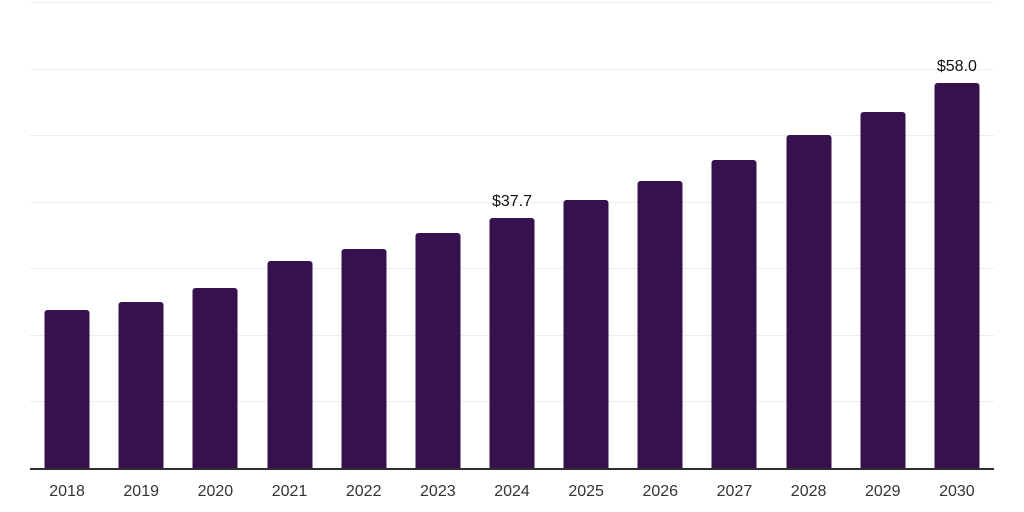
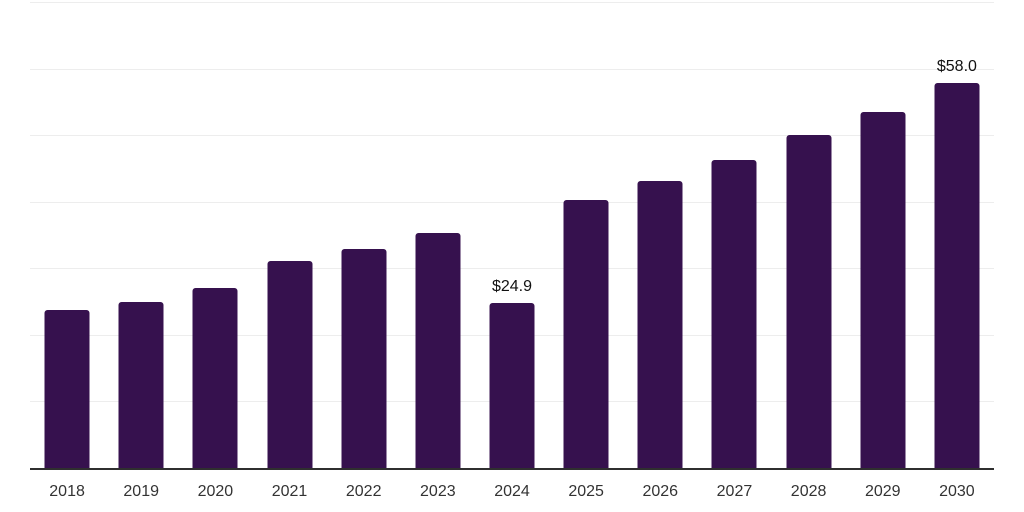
2024: $37.7 -> $24.9
